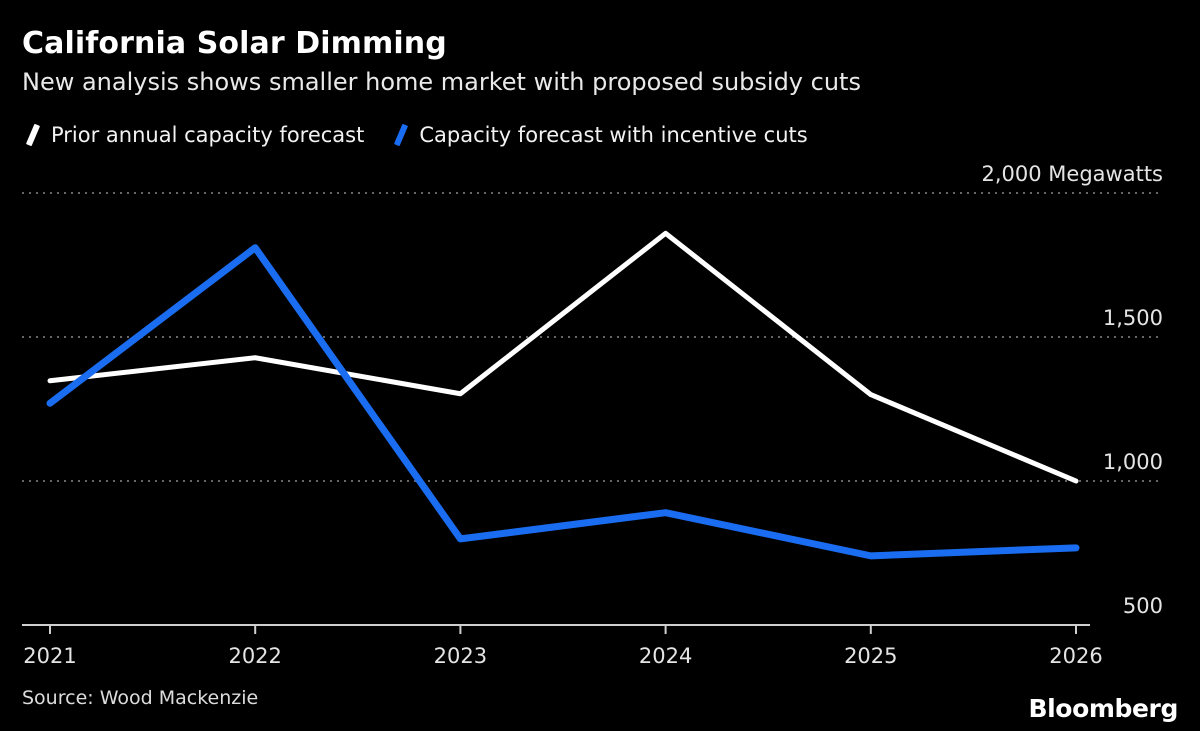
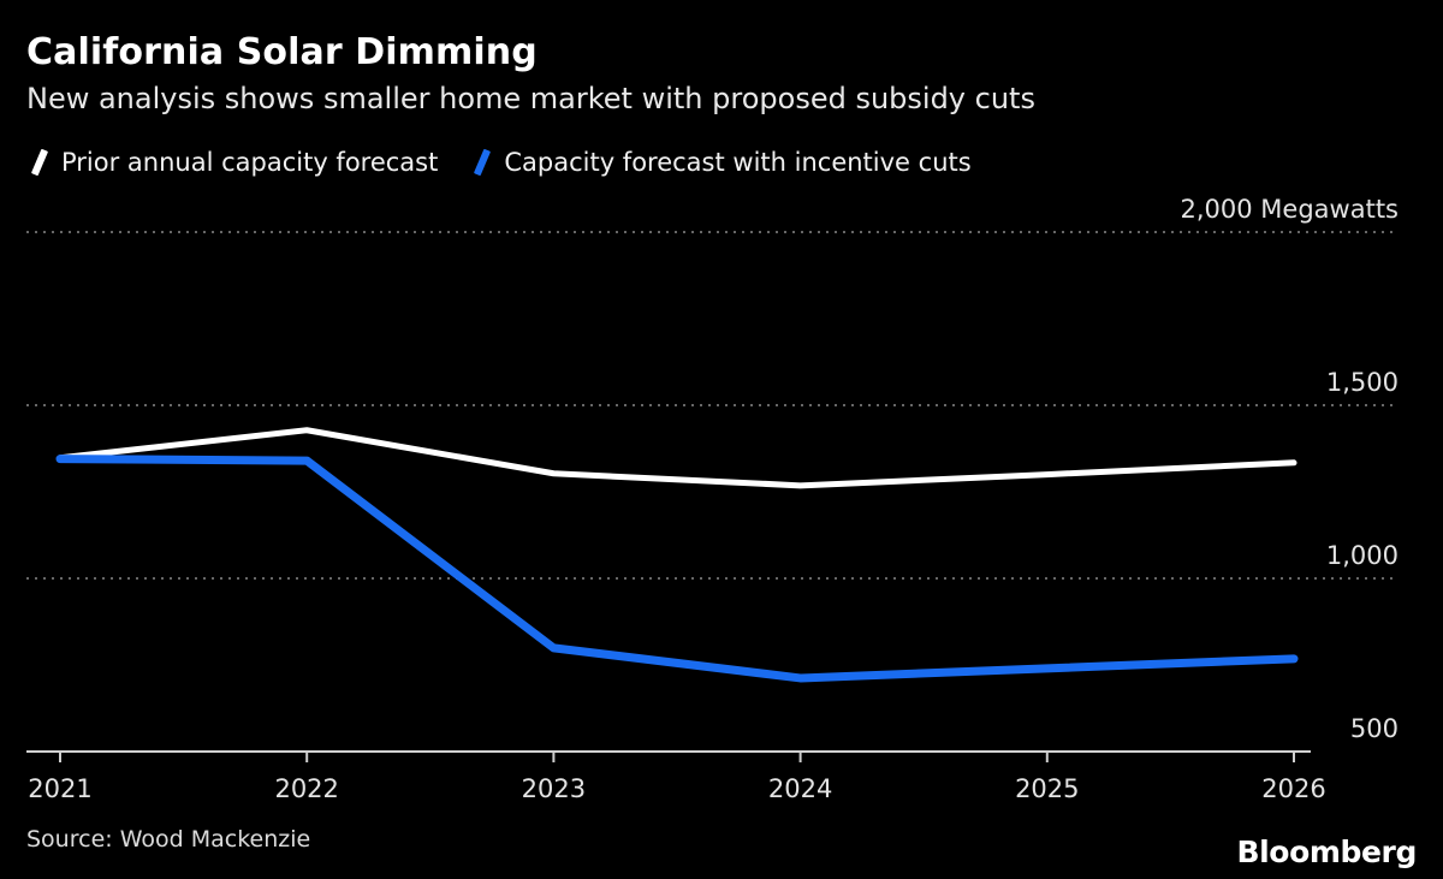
Capacity forecast with incentive cuts/2021: 1270 -> 1340
Capacity forecast with incentive cuts/2022: 1810 -> 1340
Prior annual capacity forecast/2024: 1860 -> 1270
Capacity forecast with incentive cuts/2024: 890 -> 710
Prior annual capacity forecast/2026: 1000 -> 1330
